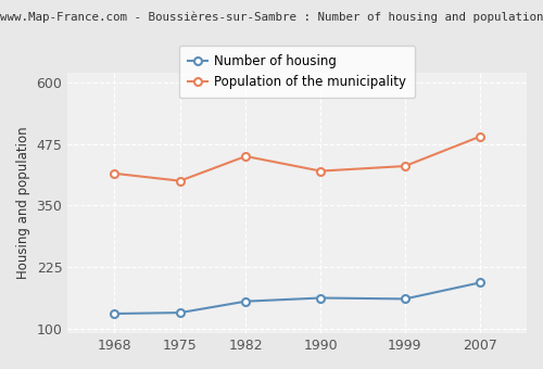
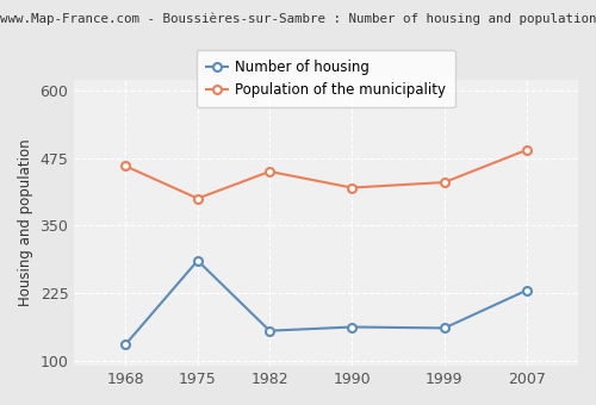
Population of the municipality/1968: 415 -> 460
Number of housing/1975: 132 -> 285
Number of housing/2007: 193 -> 230
